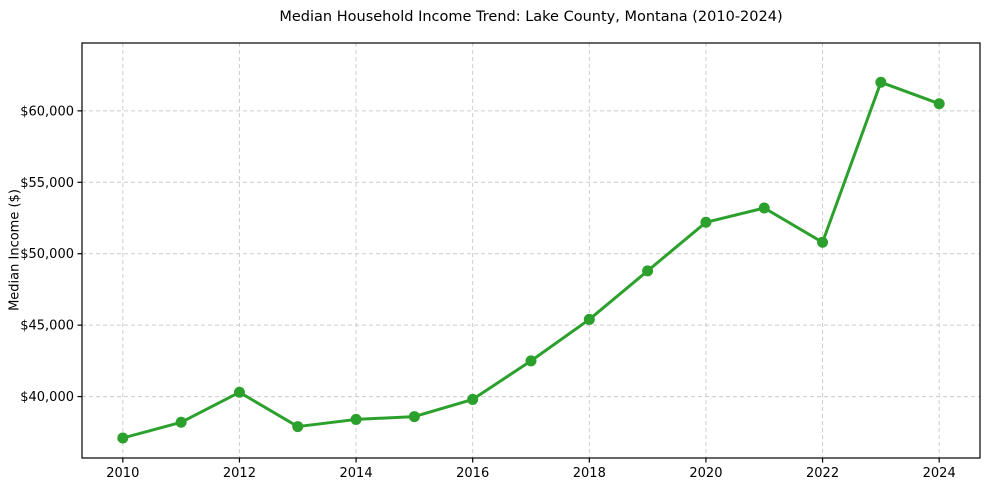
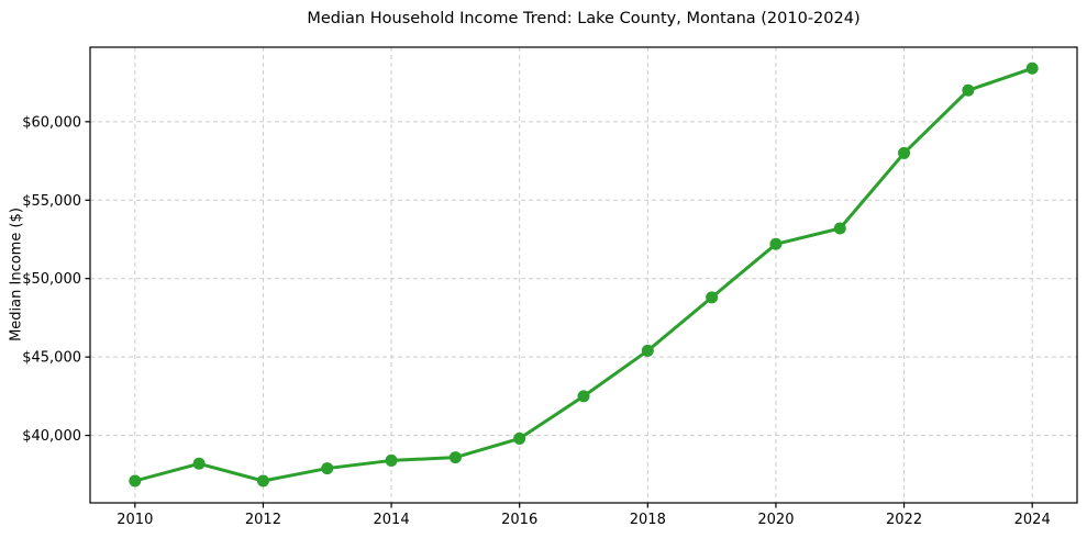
2012: $40300 -> $37100
2022: $50800 -> $58000
2024: $60500 -> $63400
